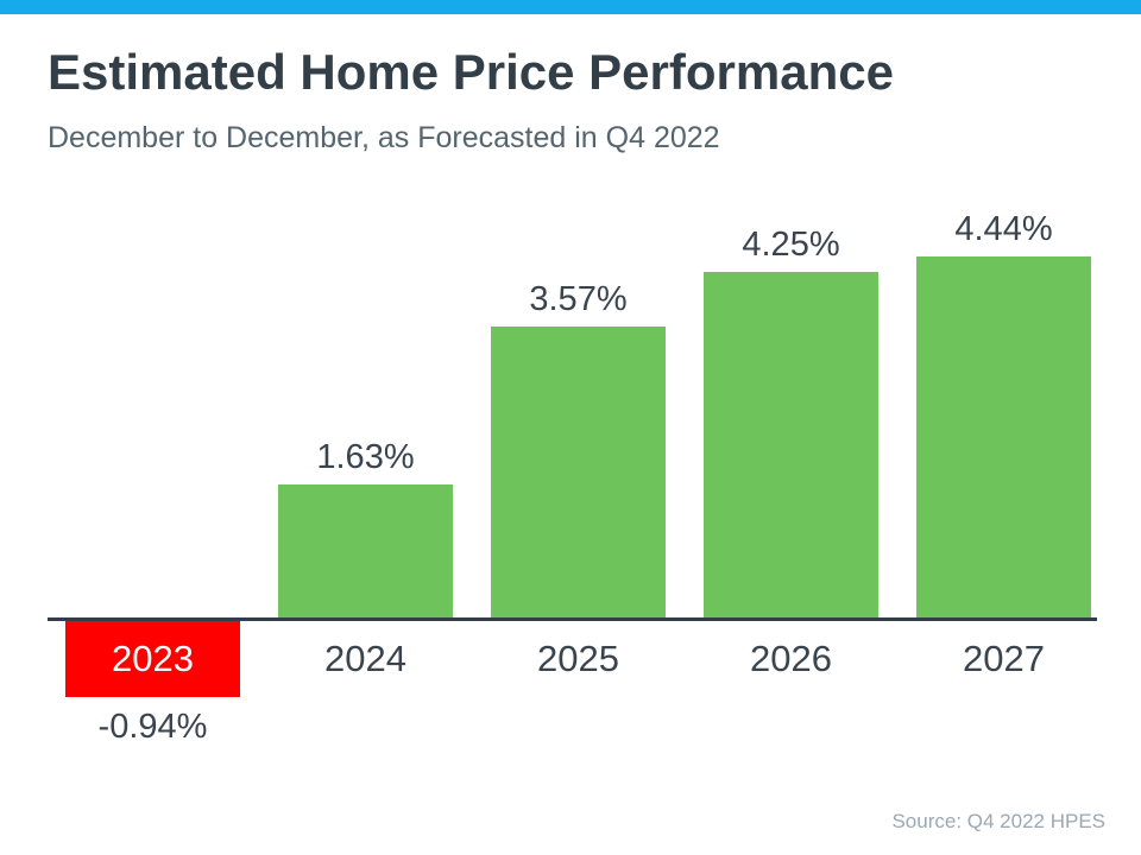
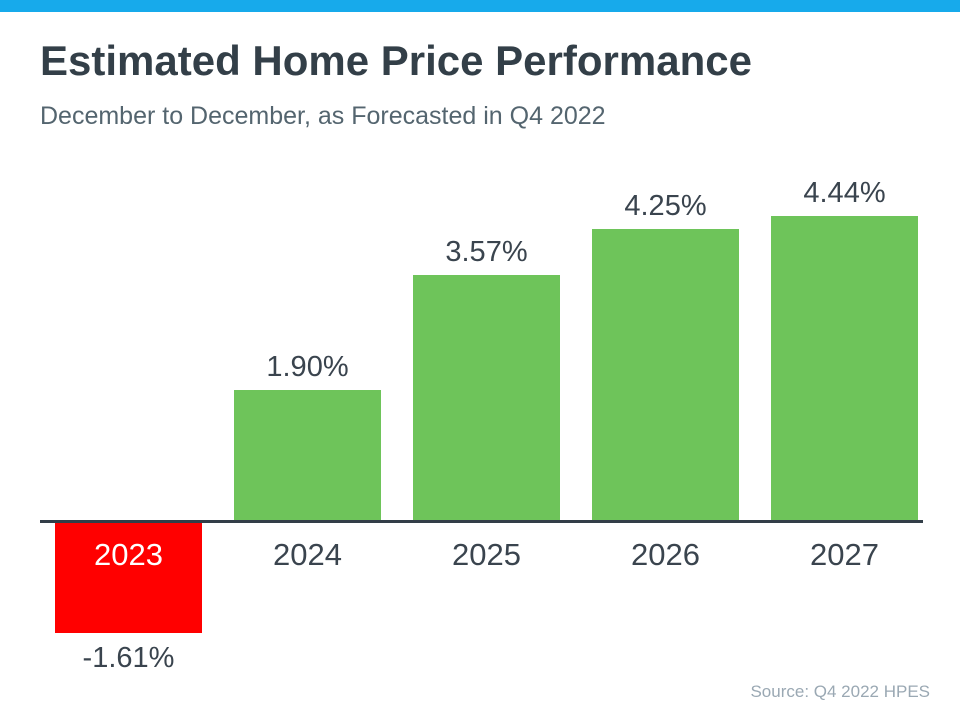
2023: -0.94% -> -1.61%
2024: 1.63% -> 1.90%
